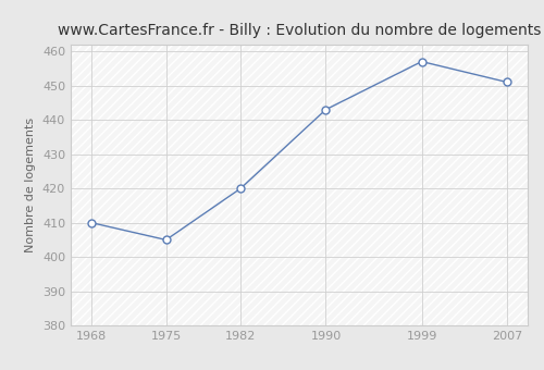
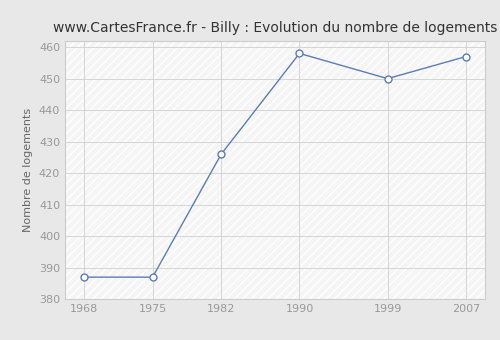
1968: 410 -> 387
1975: 405 -> 387
1982: 420 -> 426
1990: 443 -> 458
1999: 457 -> 450
2007: 451 -> 457
